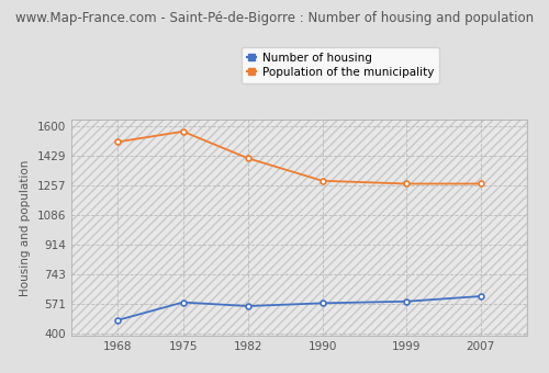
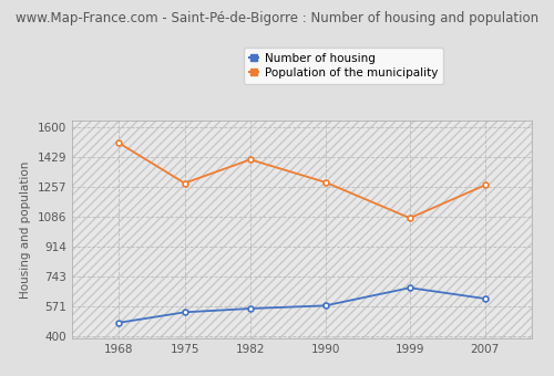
Number of housing/1975: 580 -> 540
Population of the municipality/1975: 1570 -> 1280
Number of housing/1999: 590 -> 680
Population of the municipality/1999: 1270 -> 1080
